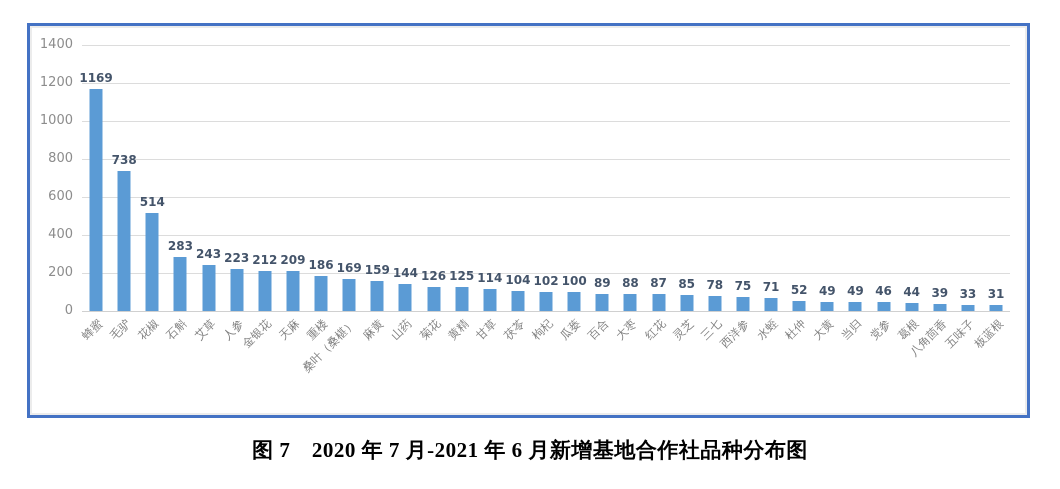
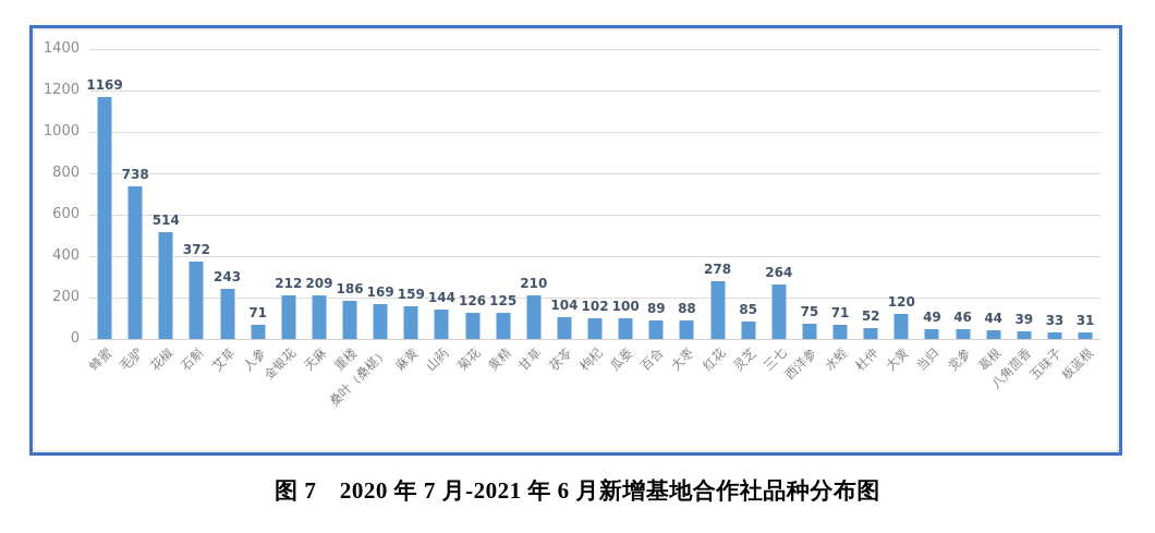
石斛: 283 -> 372
人参: 223 -> 71
甘草: 114 -> 210
红花: 87 -> 278
三七: 78 -> 264
大黄: 49 -> 120
